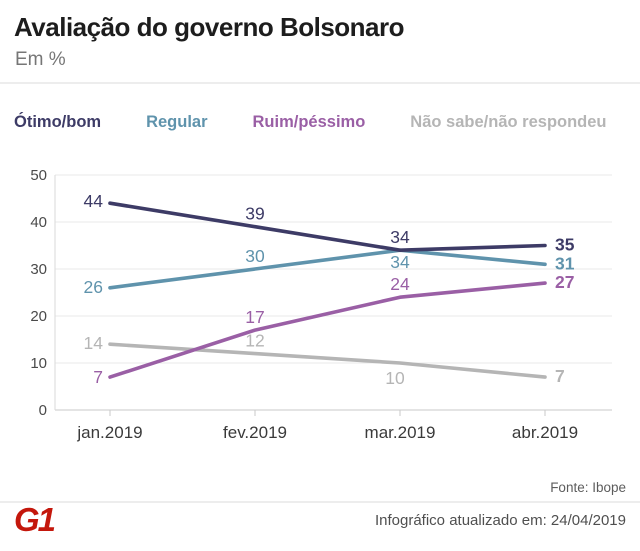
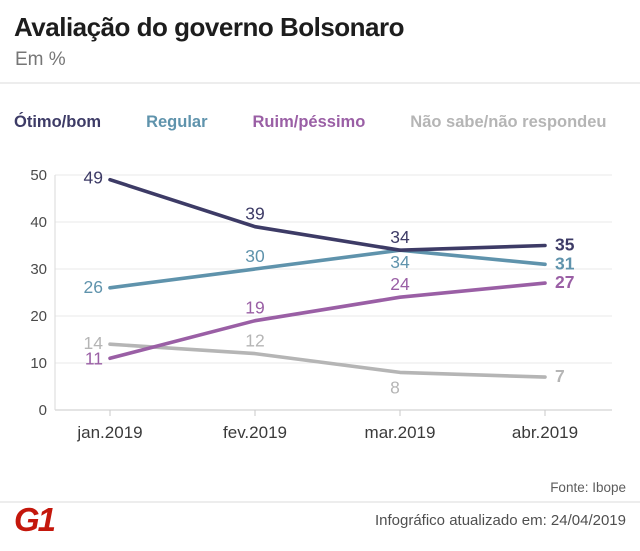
Ótimo/bom/jan.2019: 44 -> 49
Ruim/péssimo/jan.2019: 7 -> 11
Ruim/péssimo/fev.2019: 17 -> 19
Não sabe/não respondeu/mar.2019: 10 -> 8
